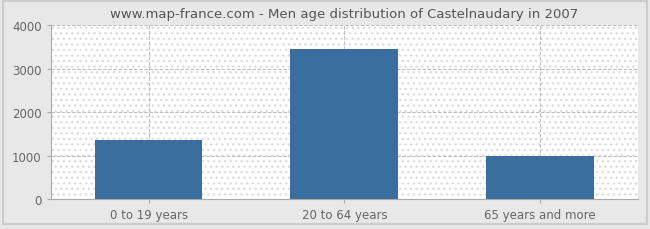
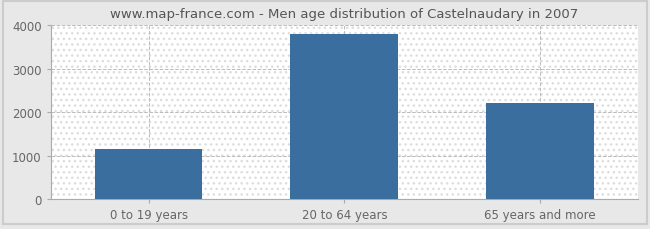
0 to 19 years: 1350 -> 1150
20 to 64 years: 3450 -> 3800
65 years and more: 1000 -> 2200
